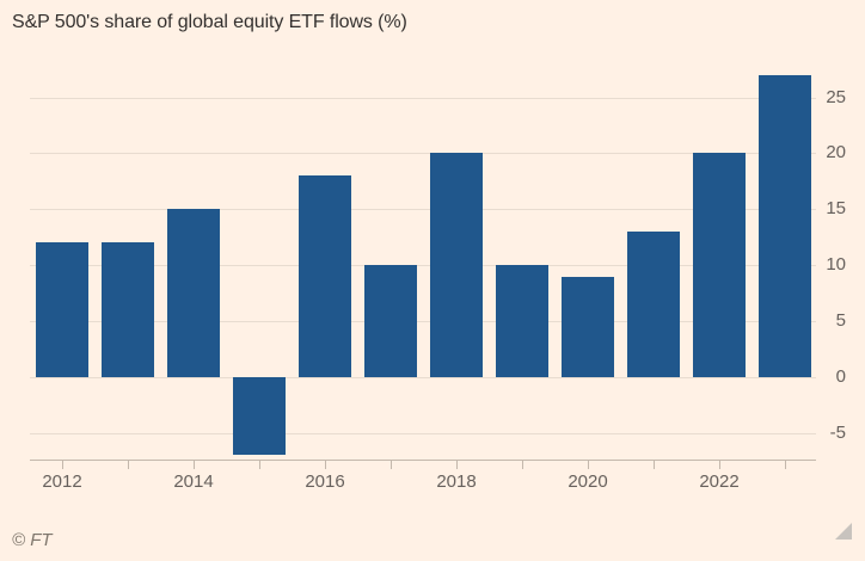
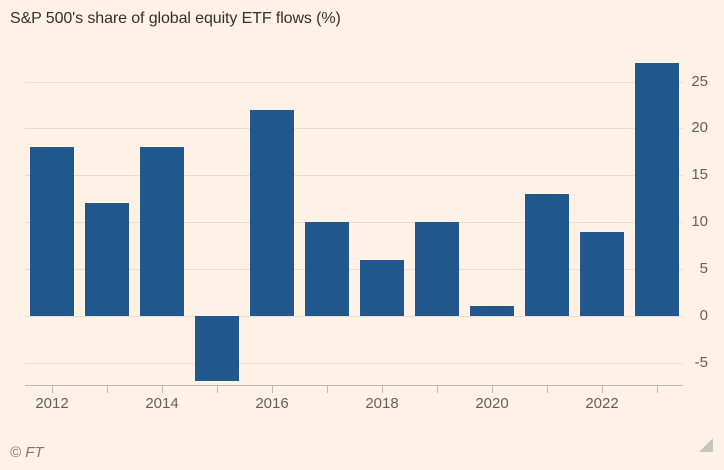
2012: 12 -> 18
2014: 15 -> 18
2016: 18 -> 22
2018: 20 -> 6
2020: 9 -> 1
2022: 20 -> 9
